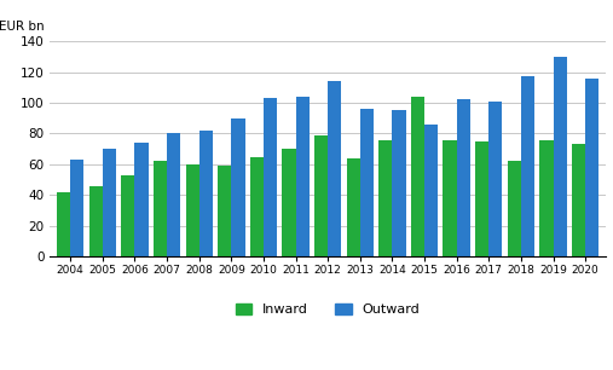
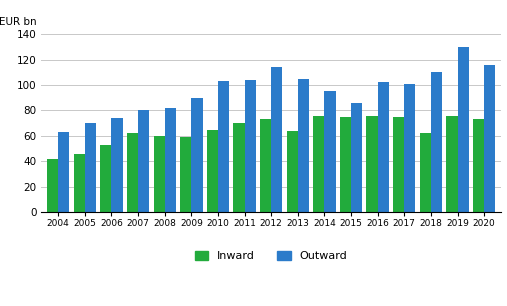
Inward/2012: 79 -> 73
Outward/2013: 96 -> 105
Inward/2015: 104 -> 75
Outward/2018: 117 -> 110
